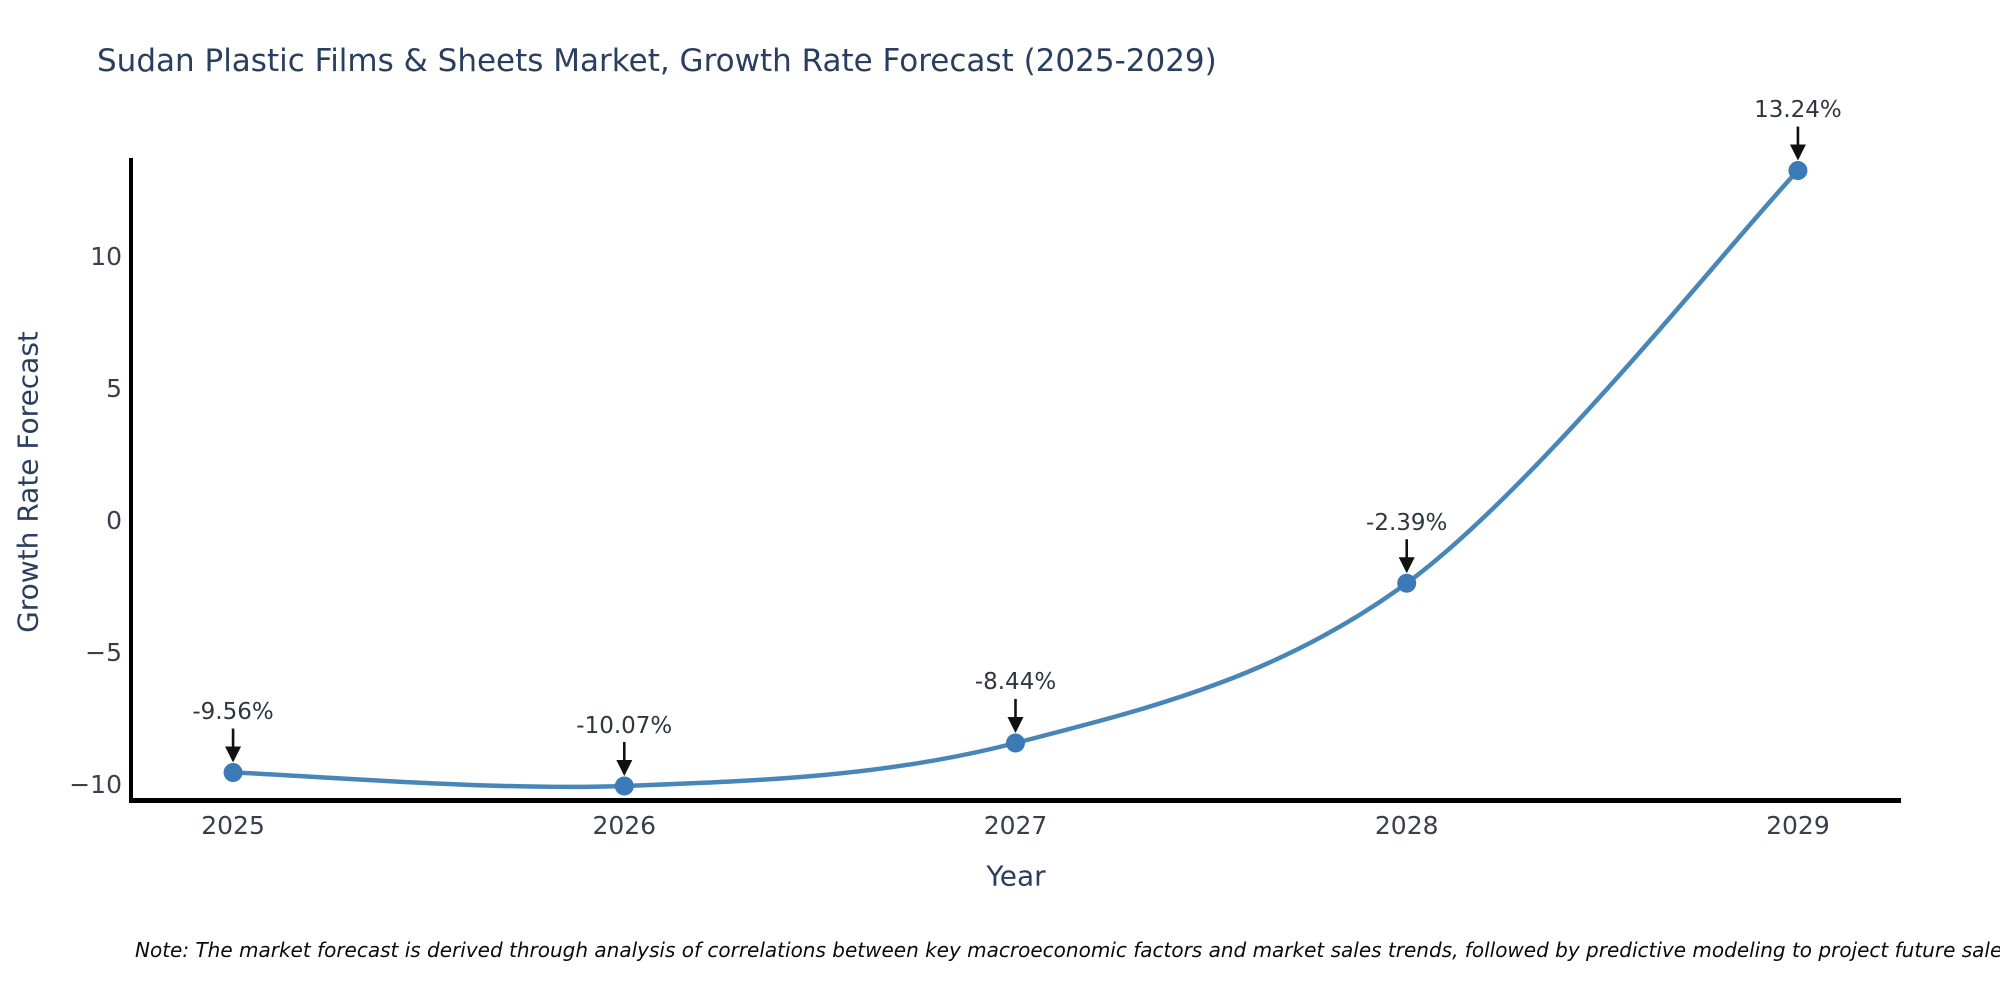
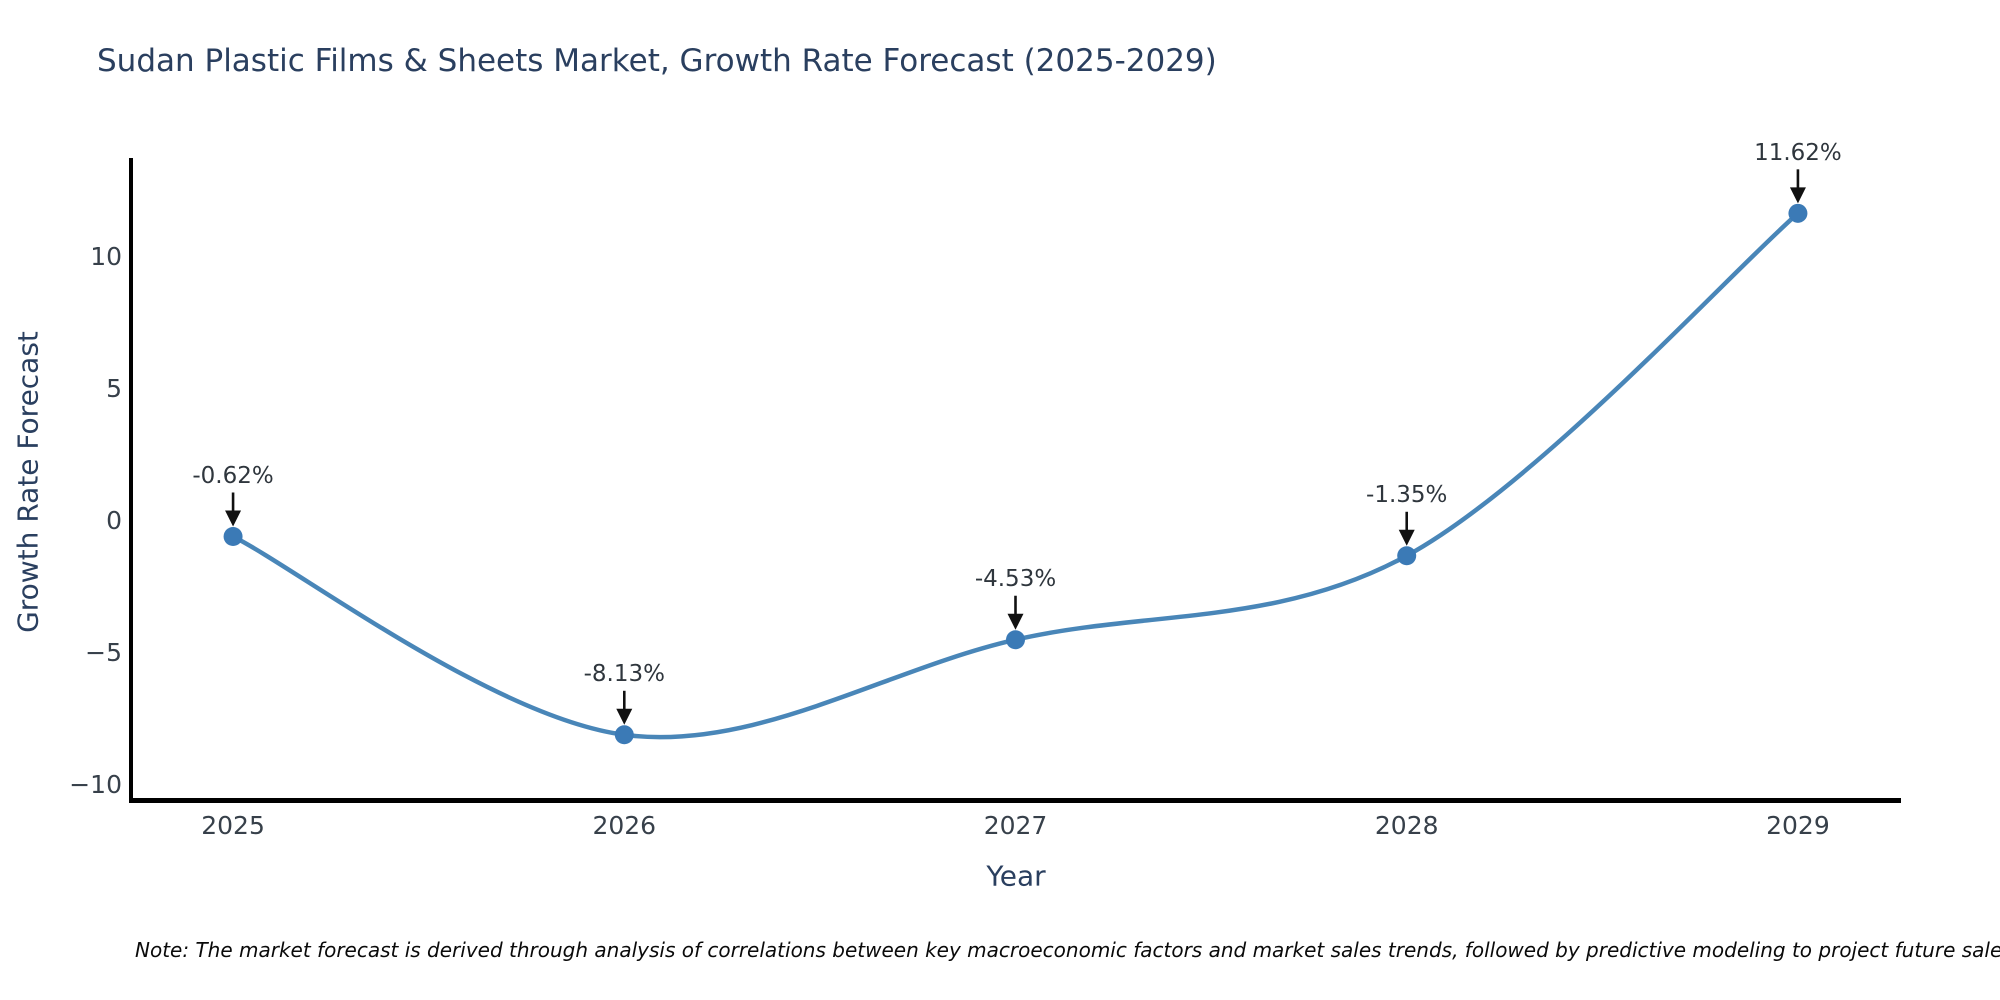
2025: -9.56% -> -0.62%
2026: -10.07% -> -8.13%
2027: -8.44% -> -4.53%
2028: -2.39% -> -1.35%
2029: 13.24% -> 11.62%
